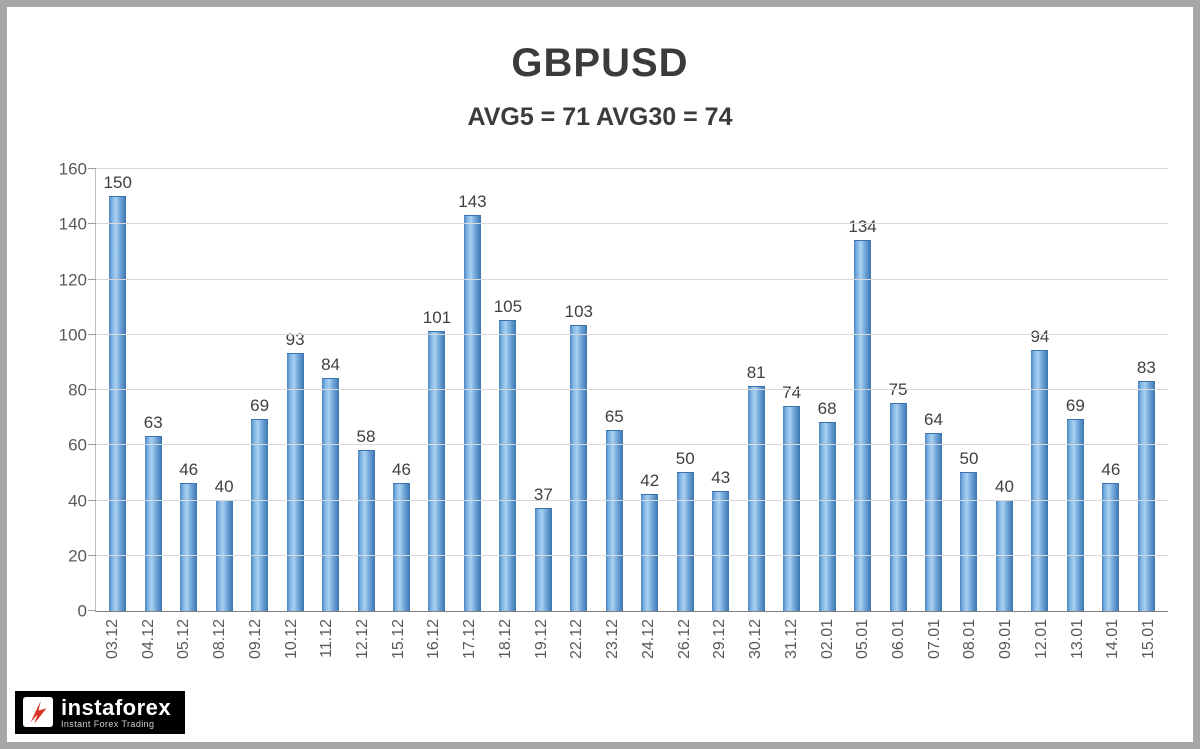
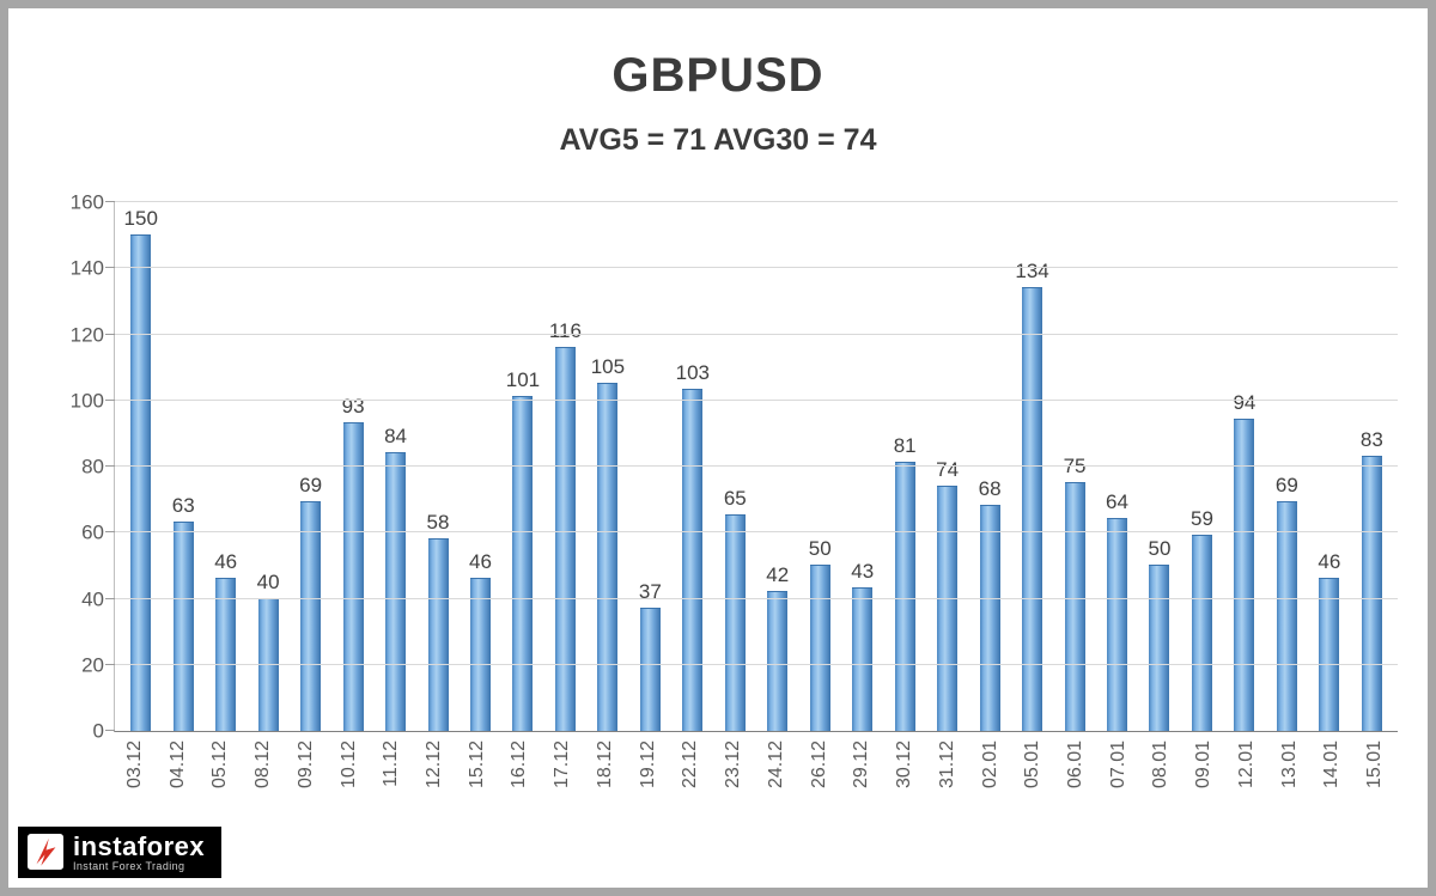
17.12: 143 -> 116
09.01: 40 -> 59
